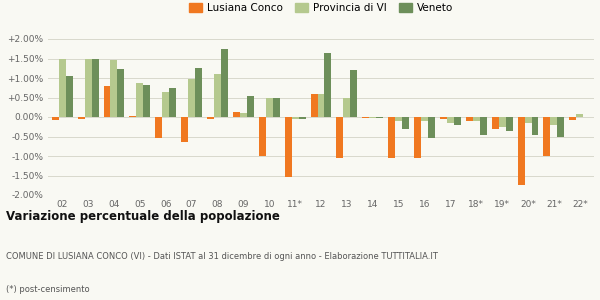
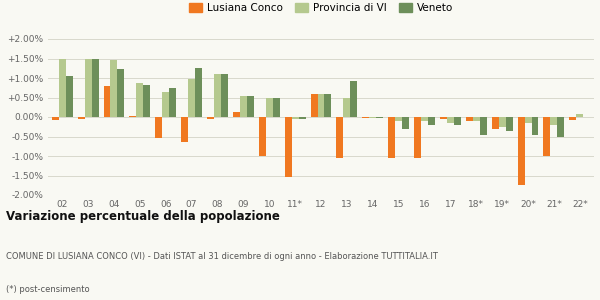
Veneto/08: 1.75% -> 1.10%
Provincia di VI/09: 0.10% -> 0.55%
Veneto/12: 1.65% -> 0.58%
Veneto/13: 1.20% -> 0.92%
Veneto/16: -0.55% -> -0.20%
